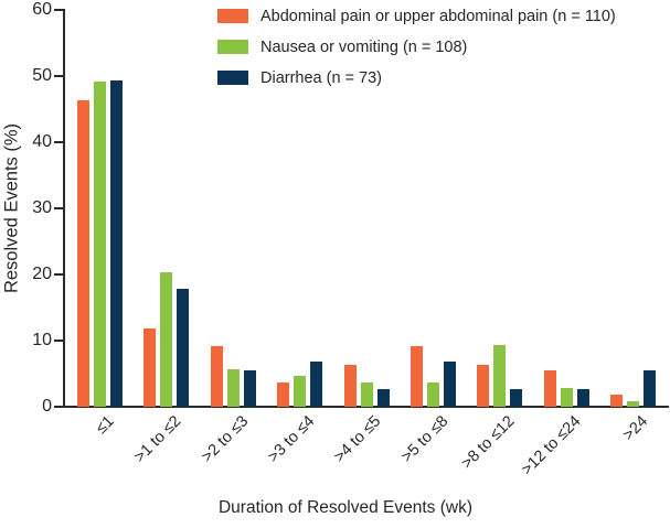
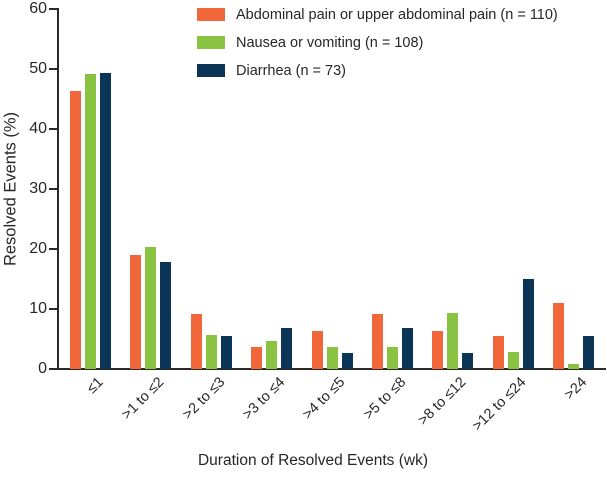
Abdominal pain or upper abdominal pain (n = 110)/>1 to ≤2: 12 -> 19
Diarrhea (n = 73)/>12 to ≤24: 3 -> 15
Abdominal pain or upper abdominal pain (n = 110)/>24: 2 -> 11
